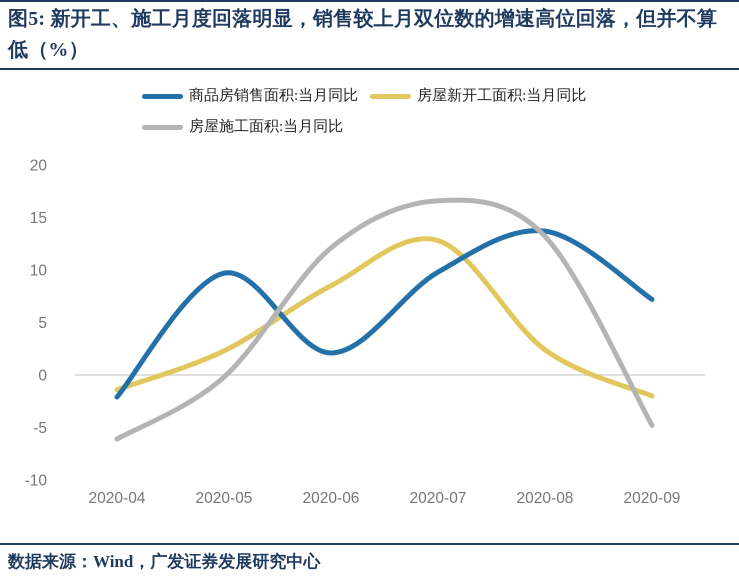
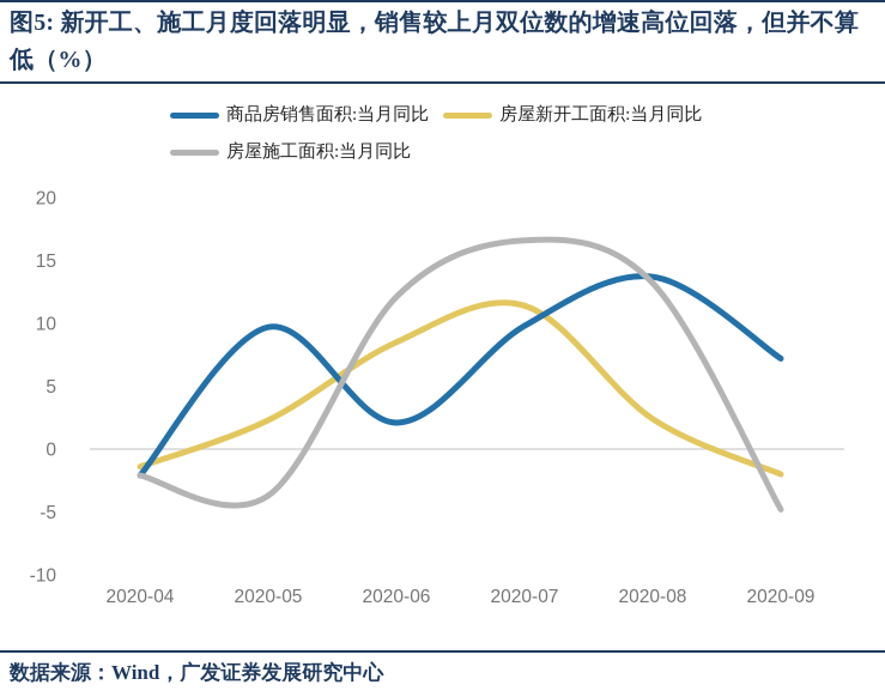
房屋施工面积:当月同比/2020-04: -6.1 -> -2.1
房屋施工面积:当月同比/2020-05: -0.2 -> -3.7
房屋新开工面积:当月同比/2020-07: 12.8 -> 11.4
